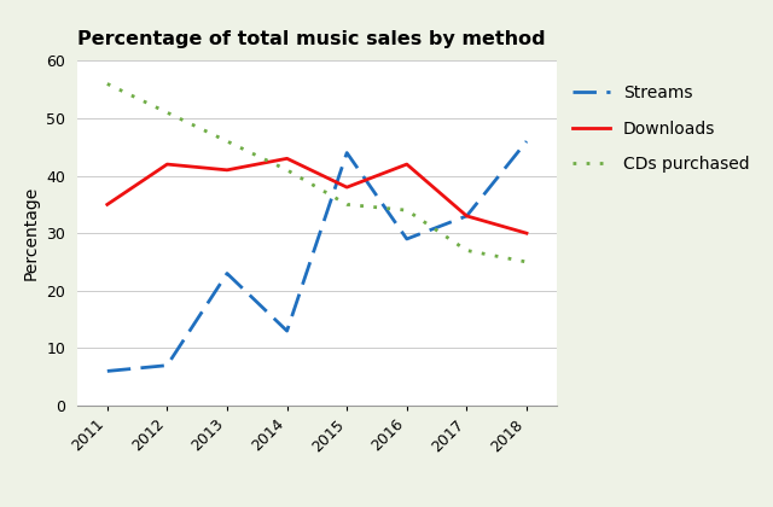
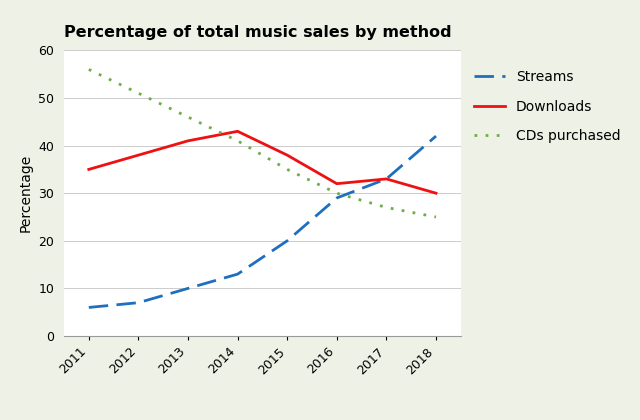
Downloads/2012: 42 -> 38
Streams/2013: 23 -> 10
Streams/2015: 44 -> 20
Downloads/2016: 42 -> 32
CDs purchased/2016: 34 -> 30
Streams/2018: 46 -> 42
